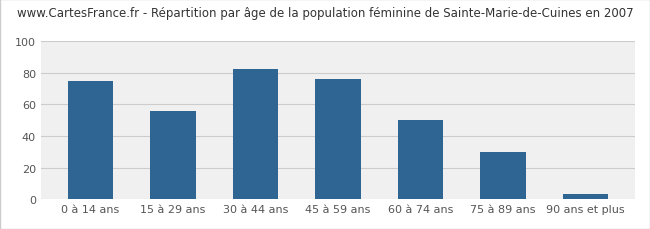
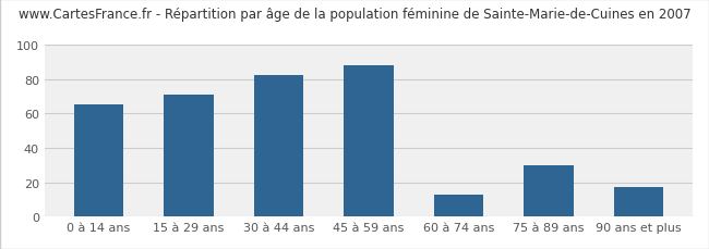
0 à 14 ans: 75 -> 65
15 à 29 ans: 56 -> 71
45 à 59 ans: 76 -> 88
60 à 74 ans: 50 -> 13
90 ans et plus: 3 -> 17
